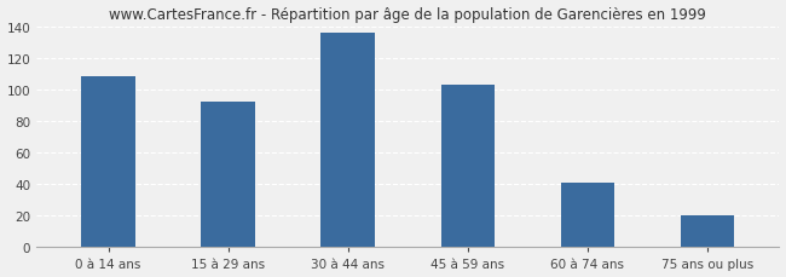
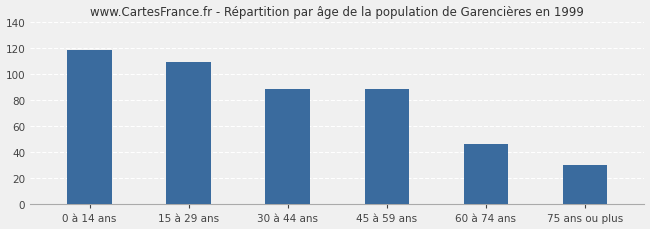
0 à 14 ans: 108 -> 118
15 à 29 ans: 92 -> 109
30 à 44 ans: 136 -> 88
45 à 59 ans: 103 -> 88
60 à 74 ans: 41 -> 46
75 ans ou plus: 20 -> 30
